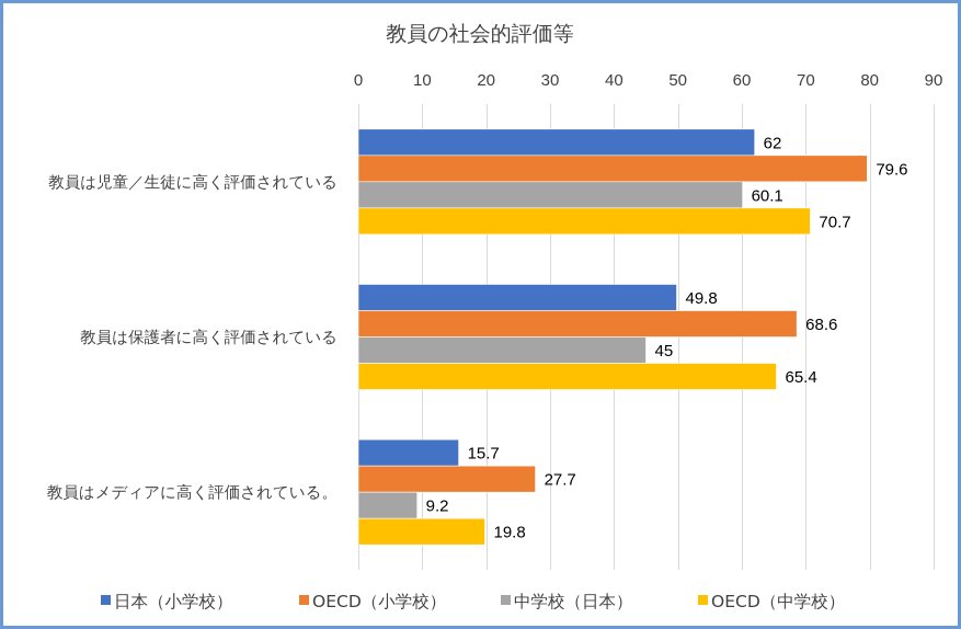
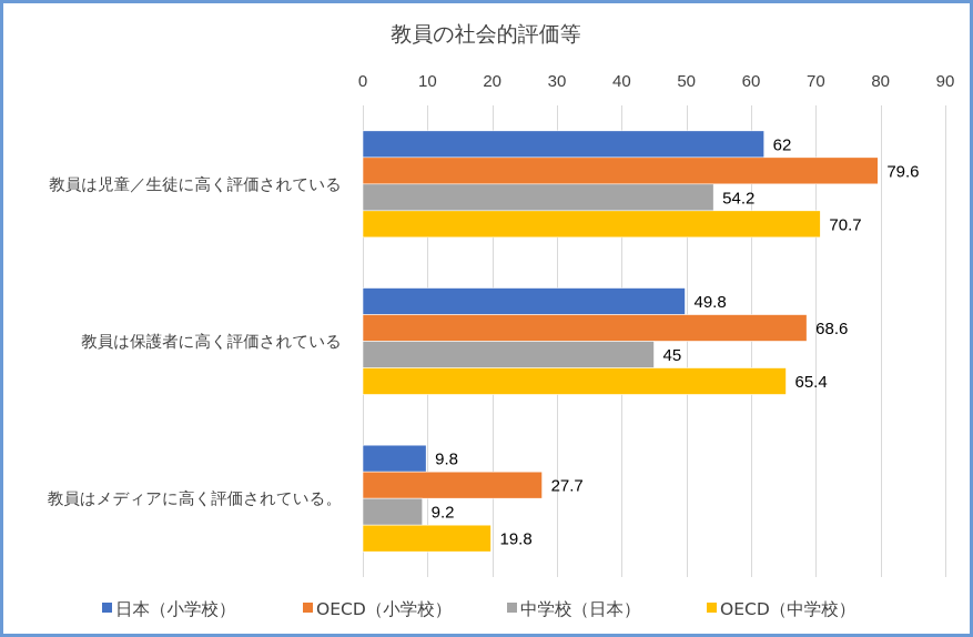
中学校（日本）/教員は児童／生徒に高く評価されている: 60.1 -> 54.2
日本（小学校）/教員はメディアに高く評価されている。: 15.7 -> 9.8
